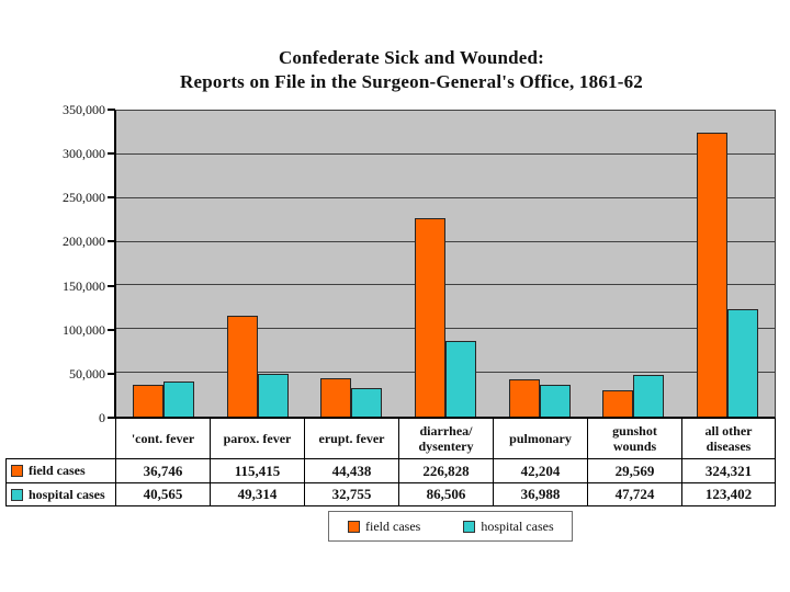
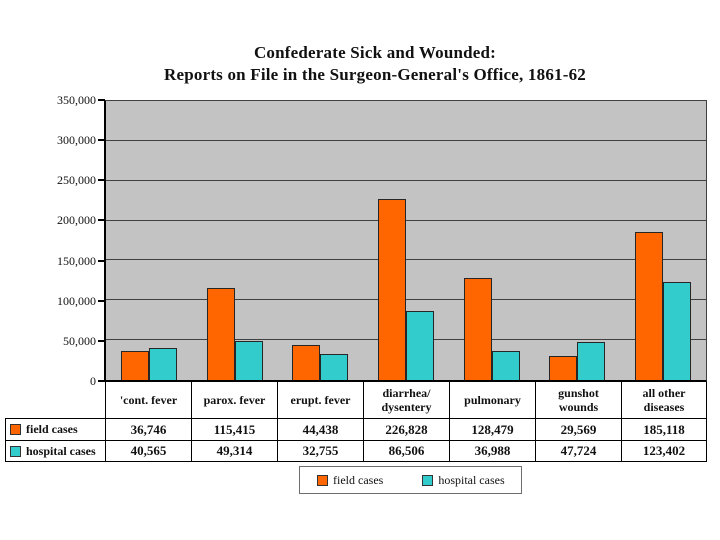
field cases/pulmonary: 42,204 -> 128,479
field cases/all other diseases: 324,321 -> 185,118
